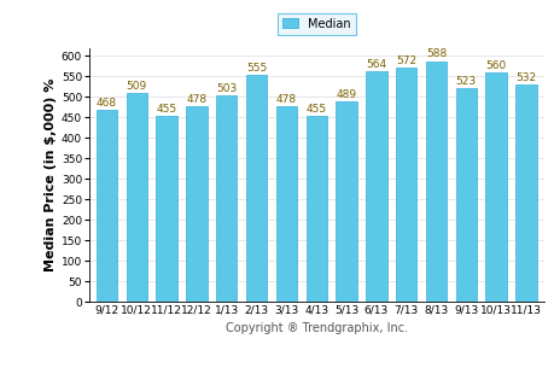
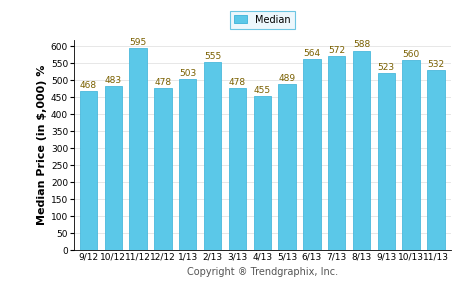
10/12: 509 -> 483
11/12: 455 -> 595
